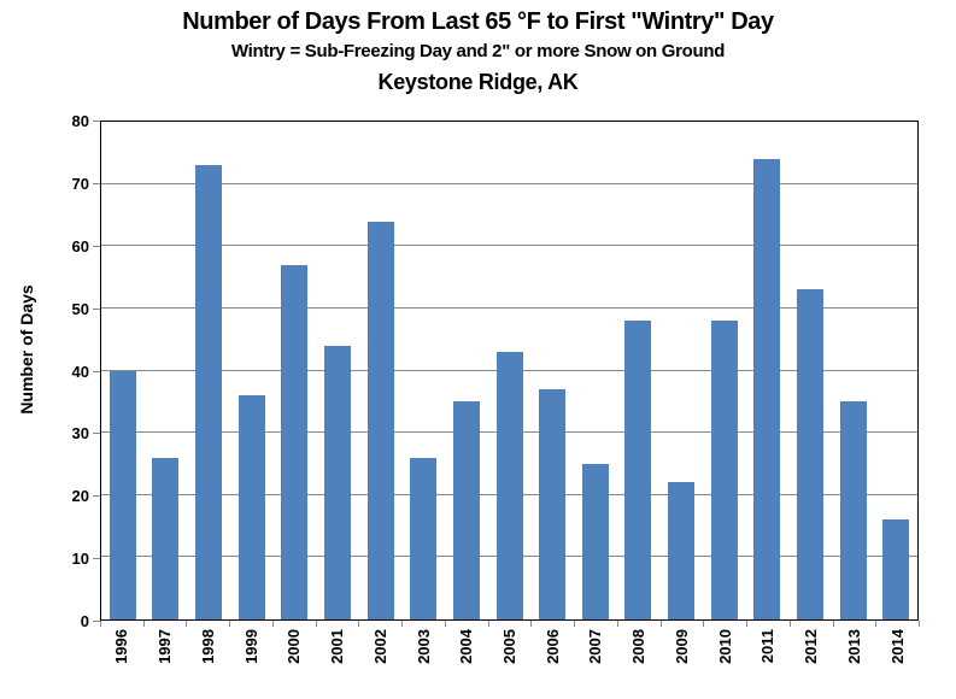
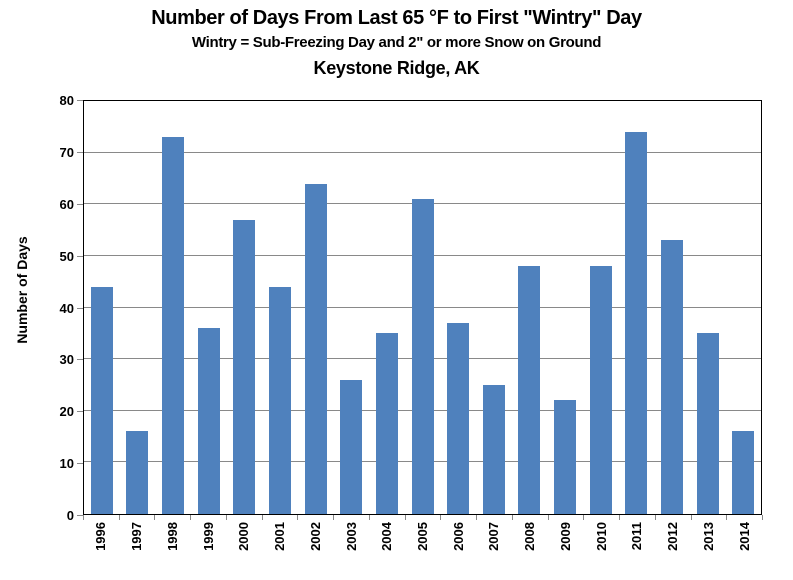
1996: 40 -> 44
1997: 26 -> 16
2005: 43 -> 61
